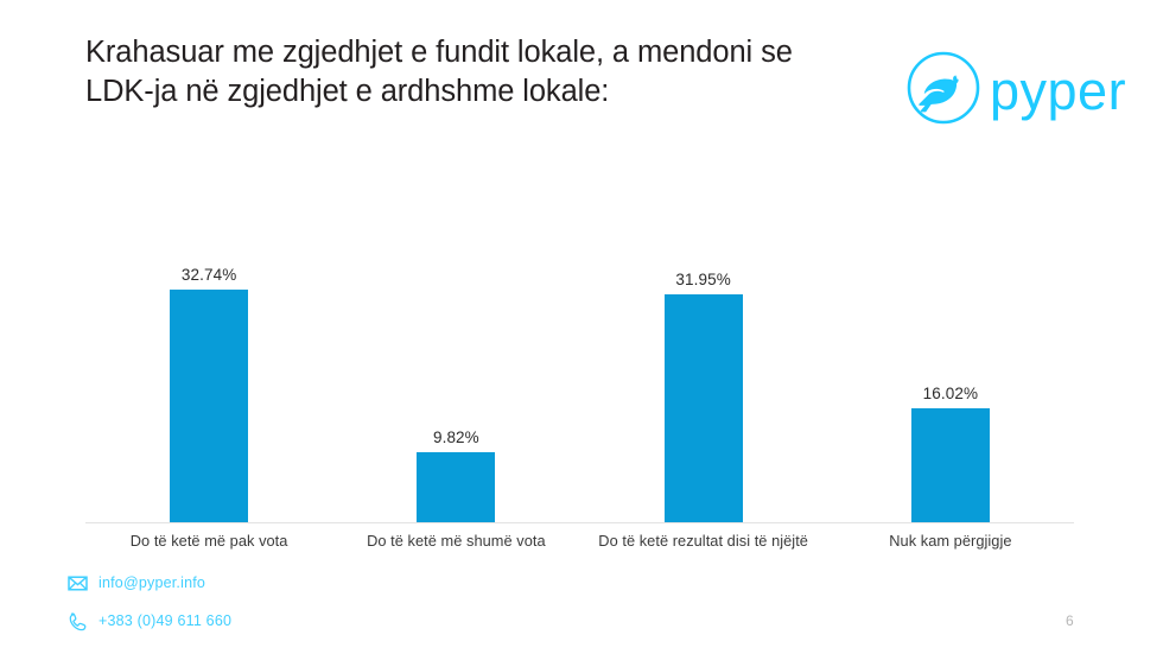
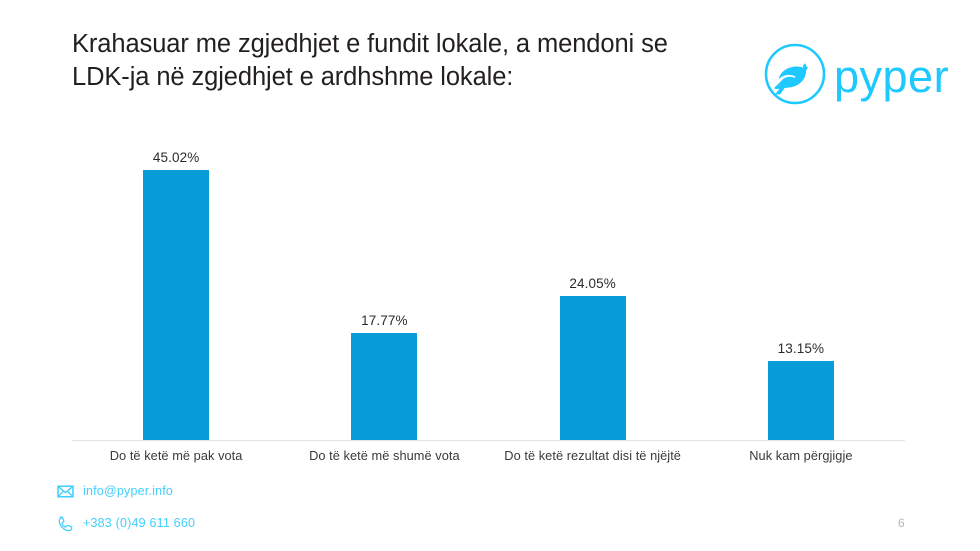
Do të ketë më pak vota: 32.74% -> 45.02%
Do të ketë më shumë vota: 9.82% -> 17.77%
Do të ketë rezultat disi të njëjtë: 31.95% -> 24.05%
Nuk kam përgjigje: 16.02% -> 13.15%
